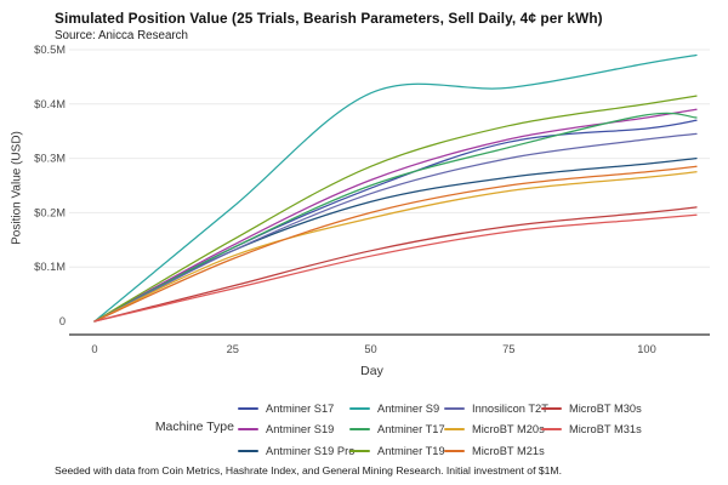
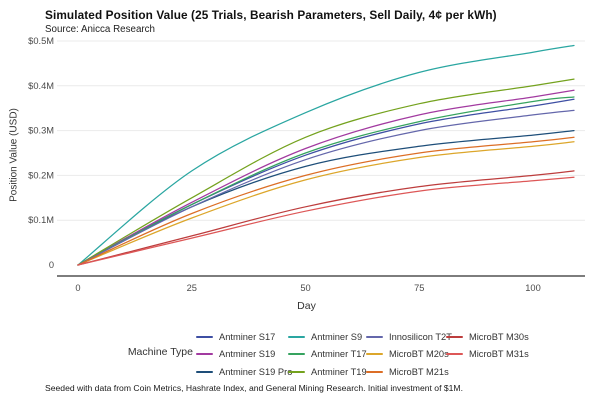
MicroBT M20s/25: $0.12M -> $0.10M
Antminer S9/50: $0.42M -> $0.34M
Antminer S17/75: $0.33M -> $0.32M
Antminer T17/100: $0.38M -> $0.36M
